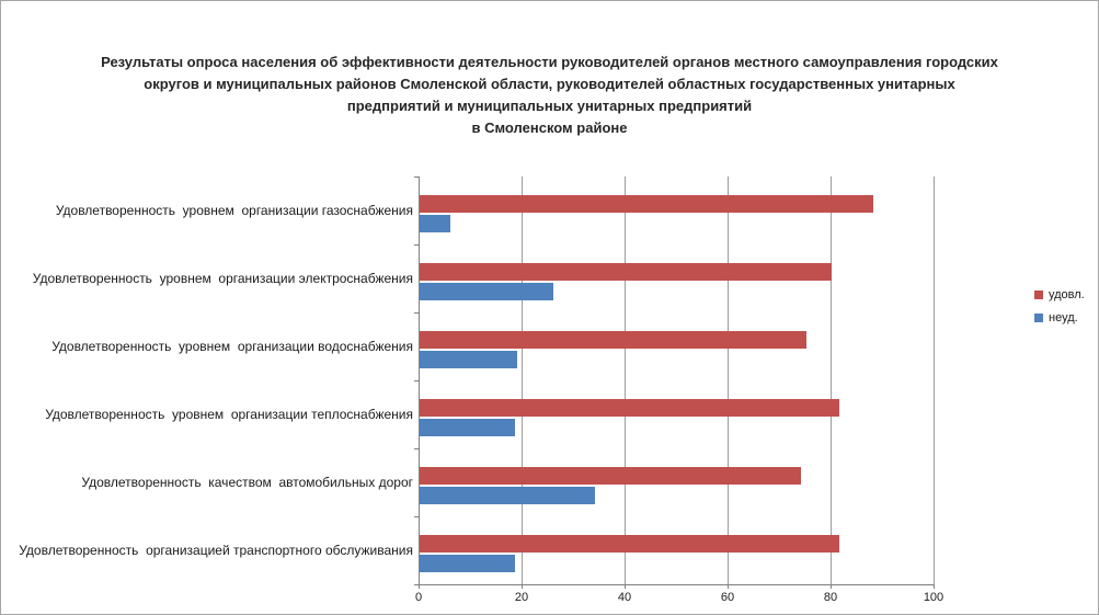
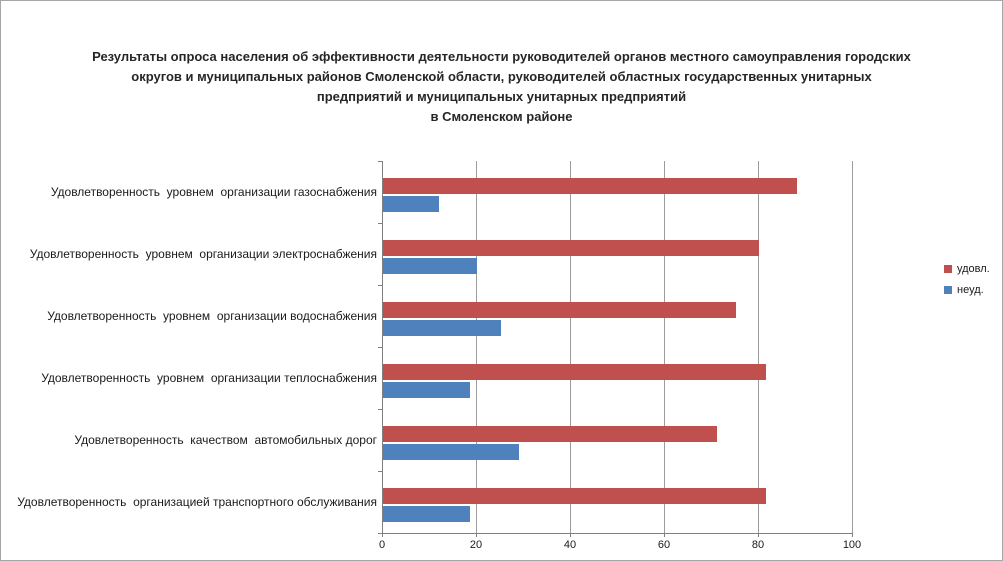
неуд./Удовлетворенность уровнем организации газоснабжения: 6 -> 12
неуд./Удовлетворенность уровнем организации электроснабжения: 26 -> 20
неуд./Удовлетворенность уровнем организации водоснабжения: 19 -> 25
удовл./Удовлетворенность качеством автомобильных дорог: 74 -> 71
неуд./Удовлетворенность качеством автомобильных дорог: 34 -> 29
